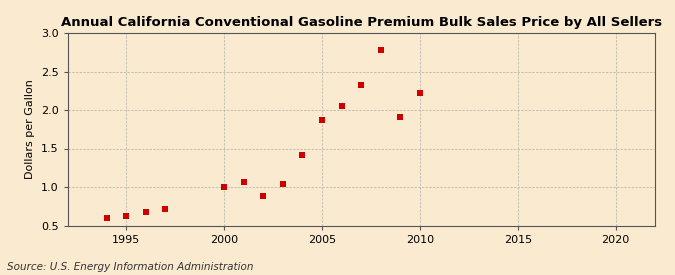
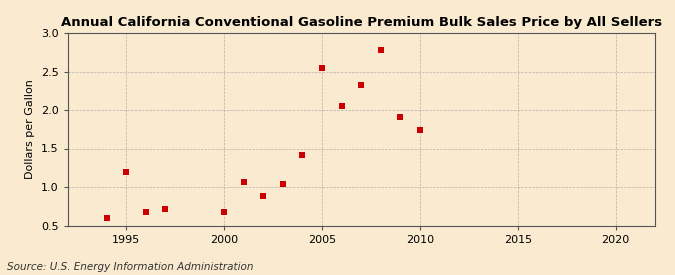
1995: 0.62 -> 1.20
2000: 1.00 -> 0.68
2005: 1.87 -> 2.54
2010: 2.22 -> 1.74
